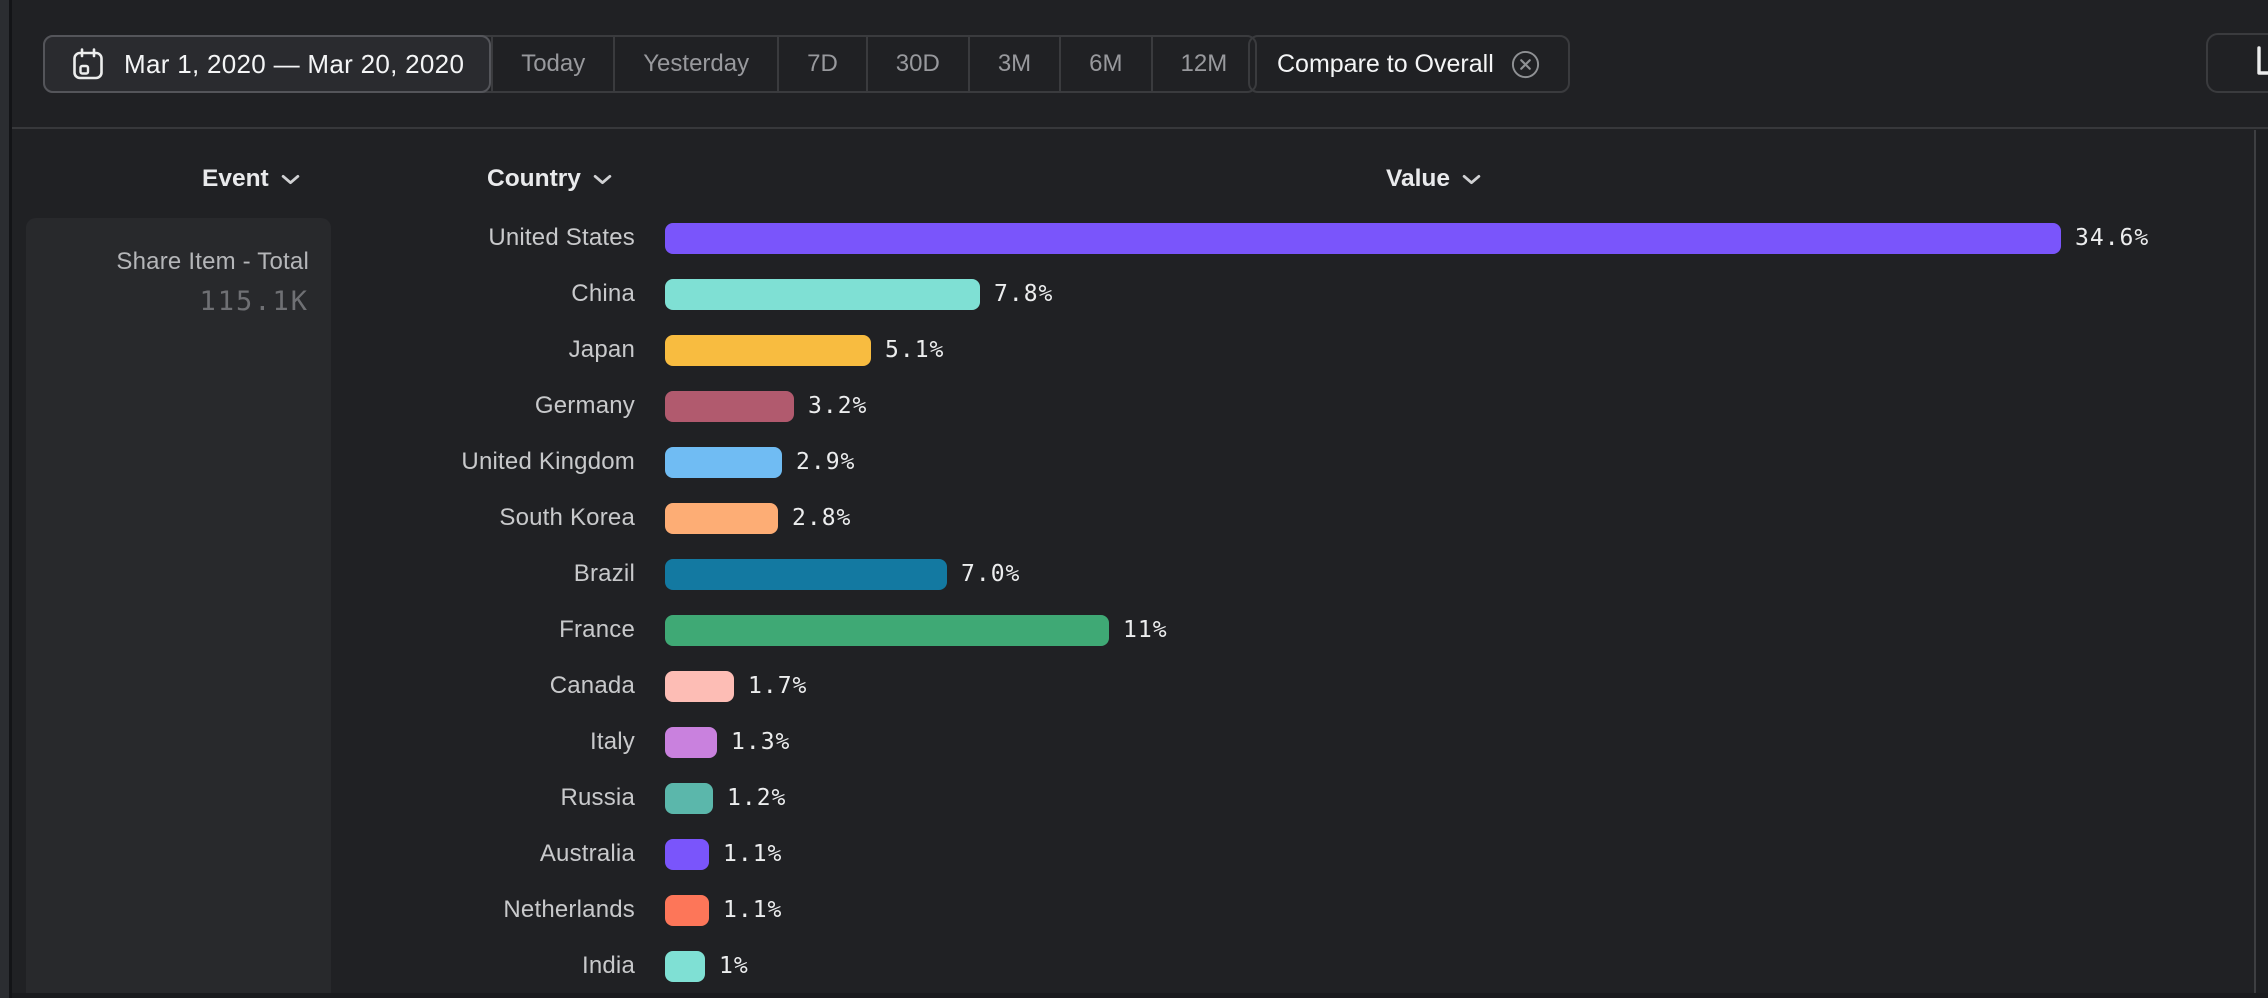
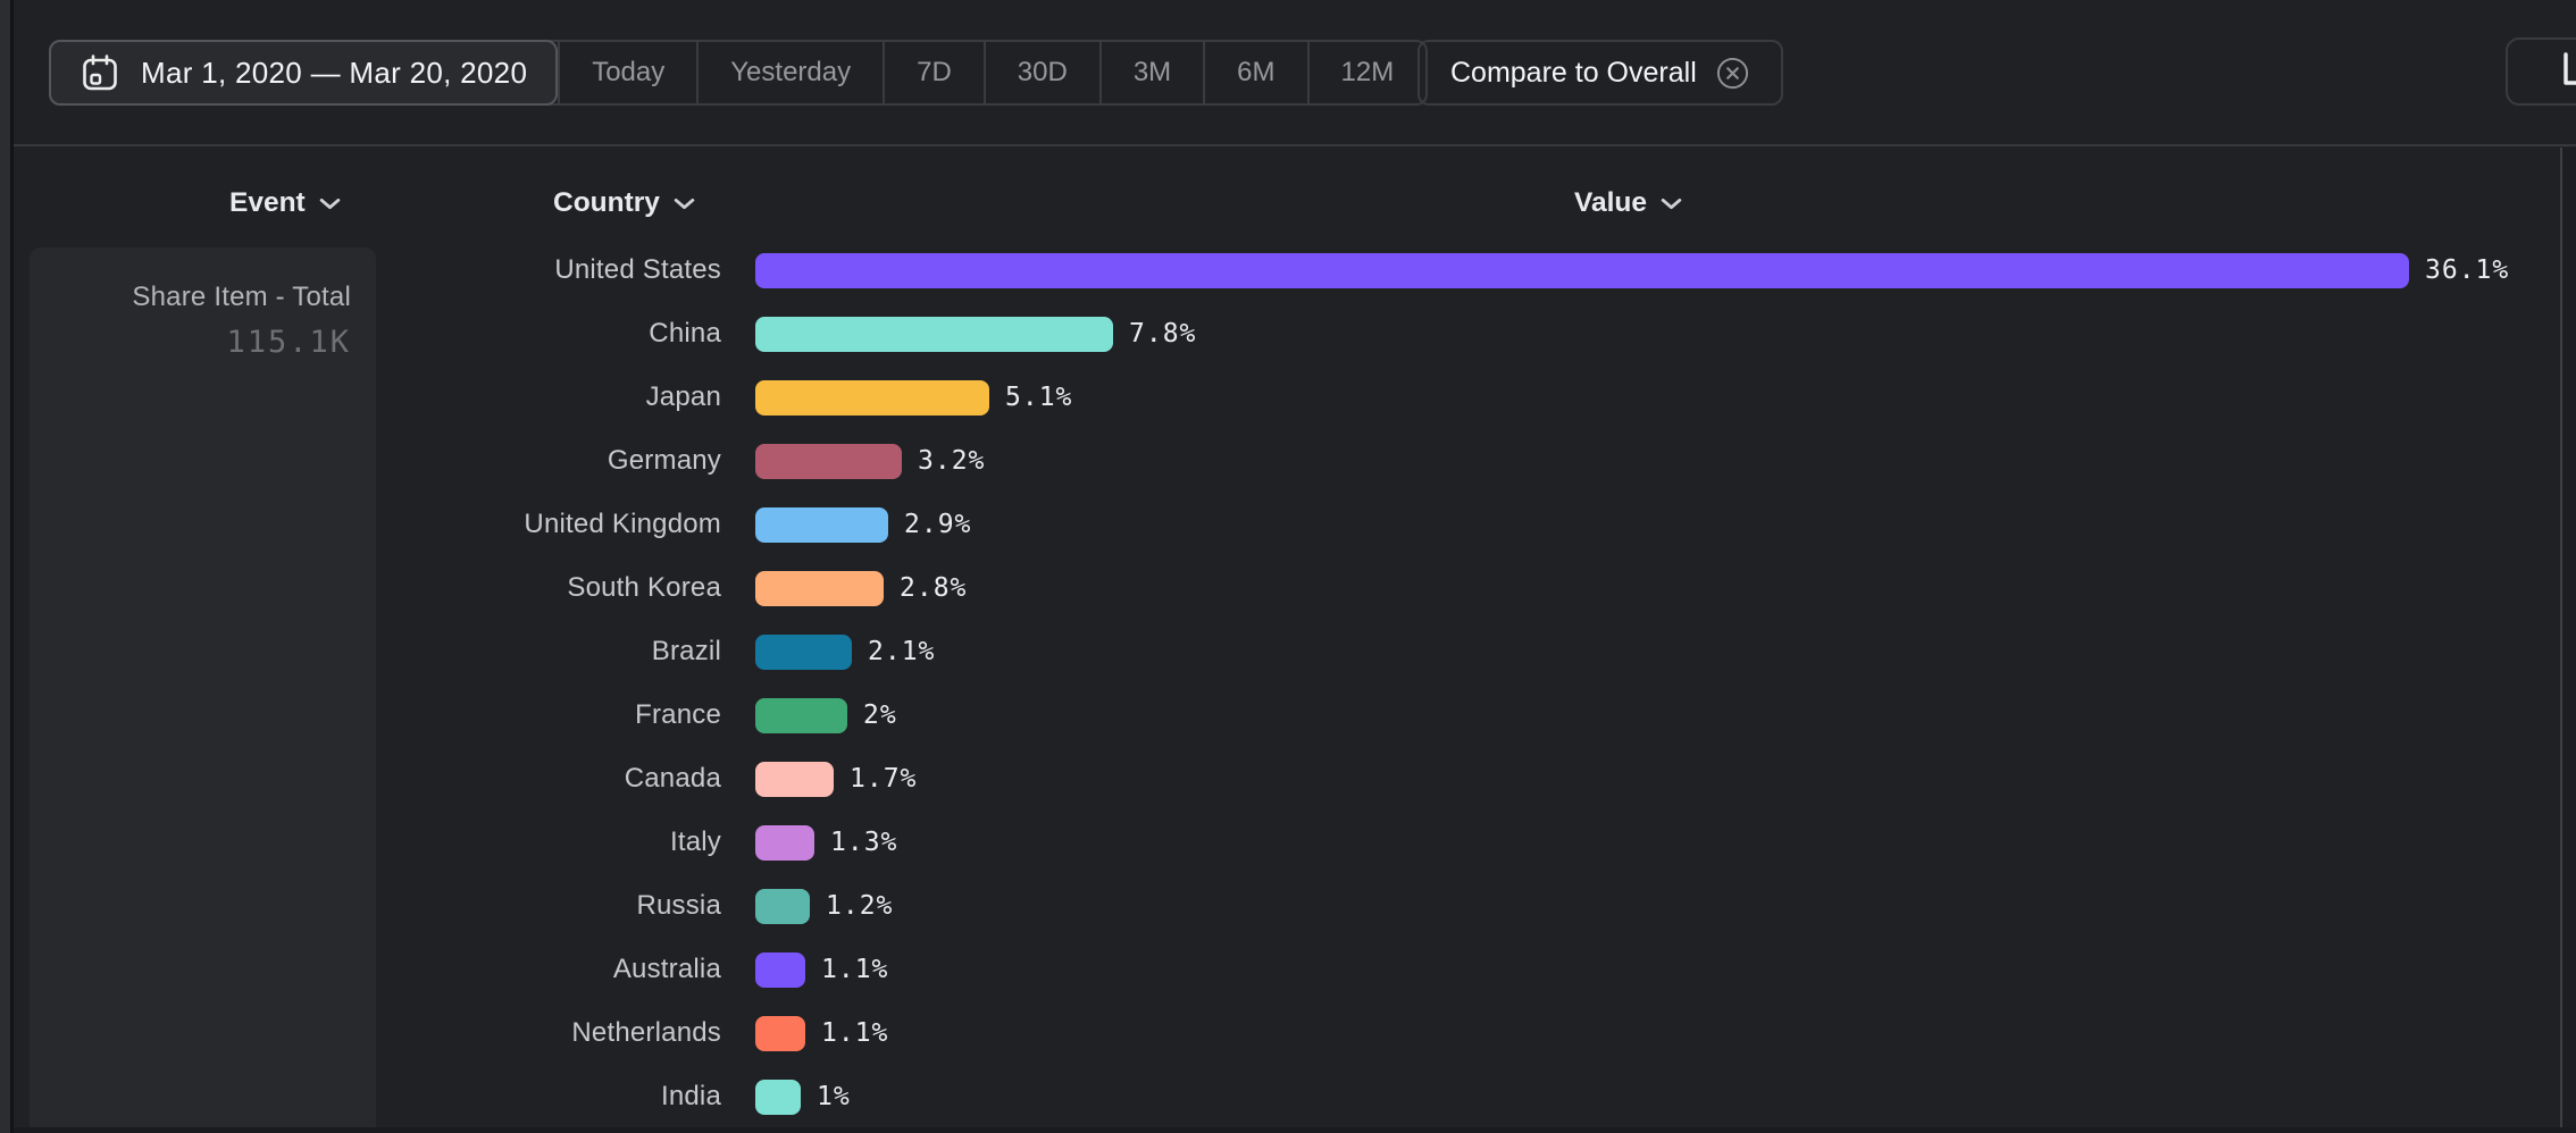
United States: 34.6% -> 36.1%
Brazil: 7.0% -> 2.1%
France: 11% -> 2%
